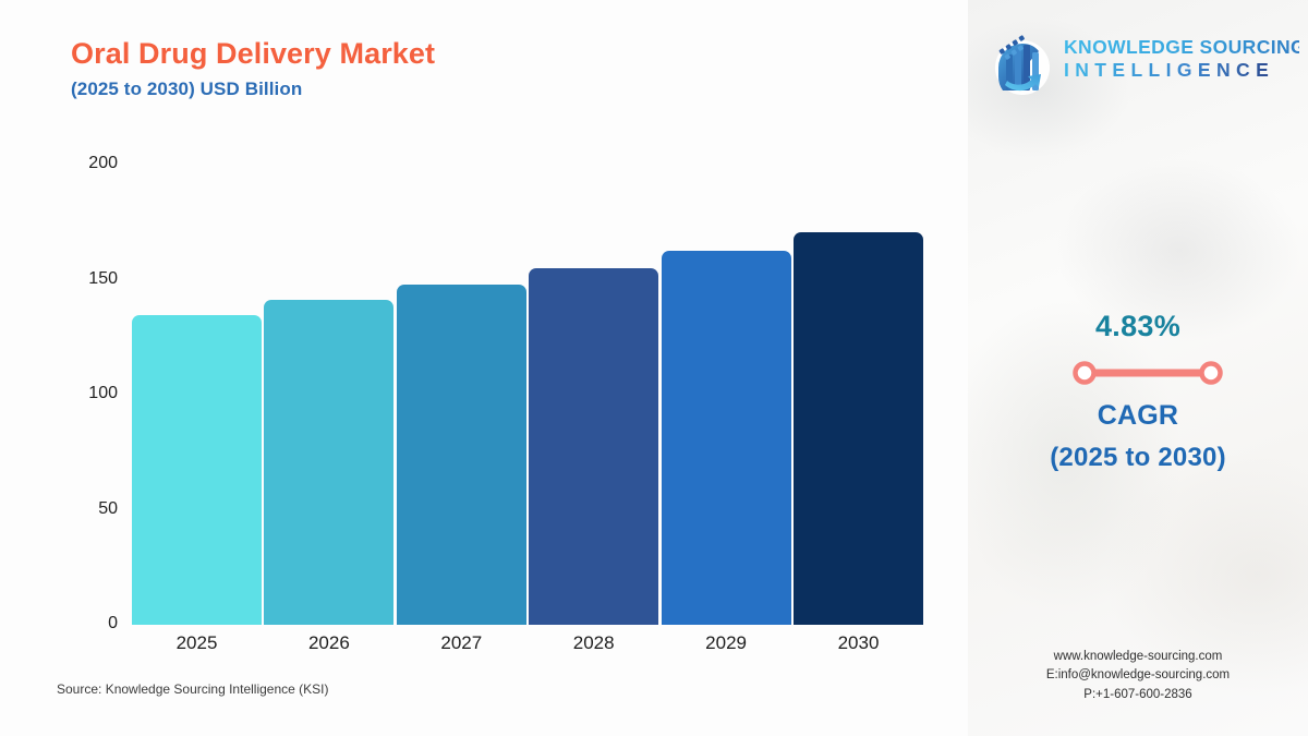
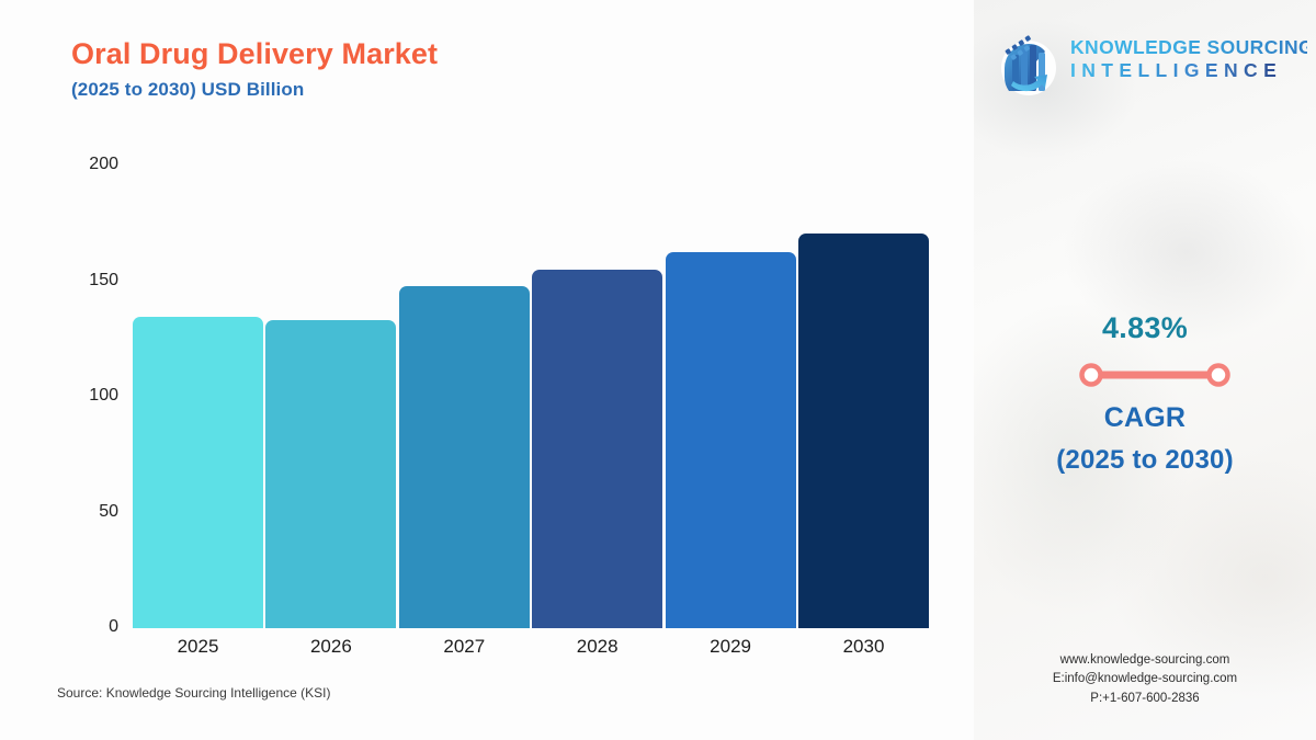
2026: 141 -> 133
